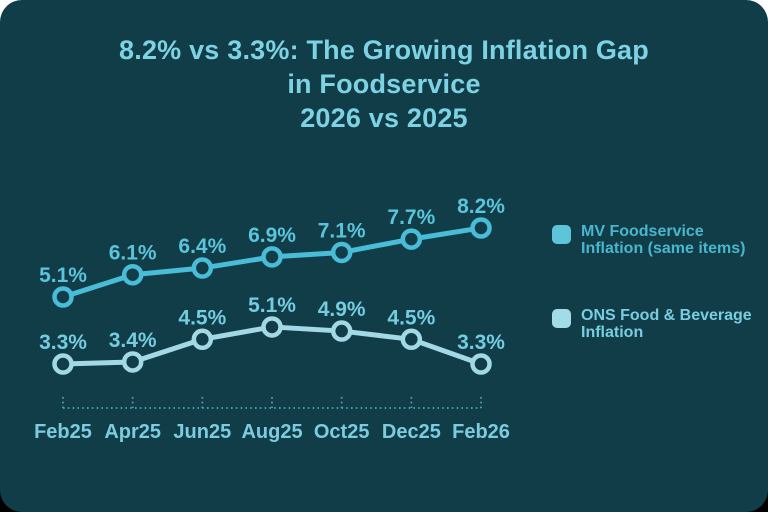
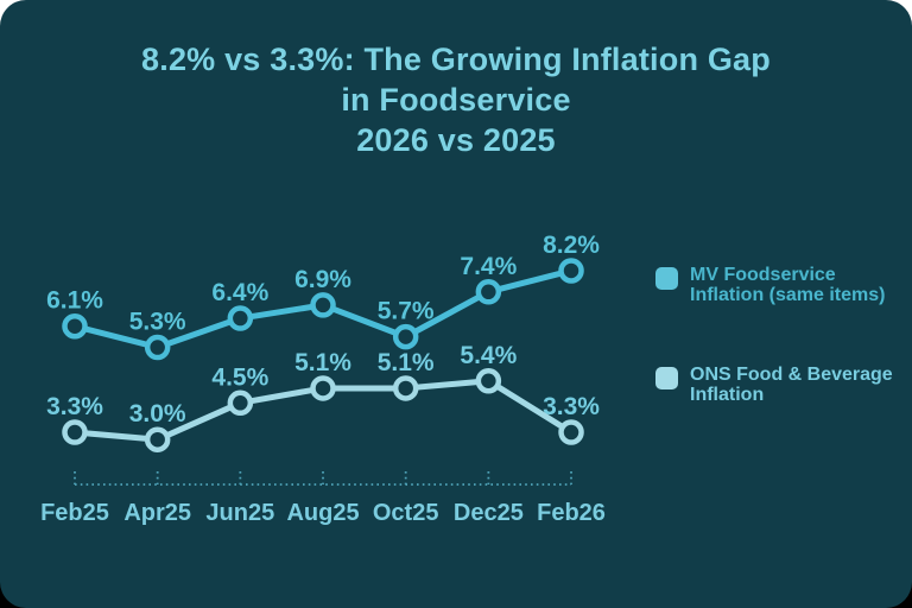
MV Foodservice Inflation (same items)/Feb25: 5.1% -> 6.1%
MV Foodservice Inflation (same items)/Apr25: 6.1% -> 5.3%
ONS Food & Beverage Inflation/Apr25: 3.4% -> 3.0%
MV Foodservice Inflation (same items)/Oct25: 7.1% -> 5.7%
ONS Food & Beverage Inflation/Oct25: 4.9% -> 5.1%
MV Foodservice Inflation (same items)/Dec25: 7.7% -> 7.4%
ONS Food & Beverage Inflation/Dec25: 4.5% -> 5.4%
